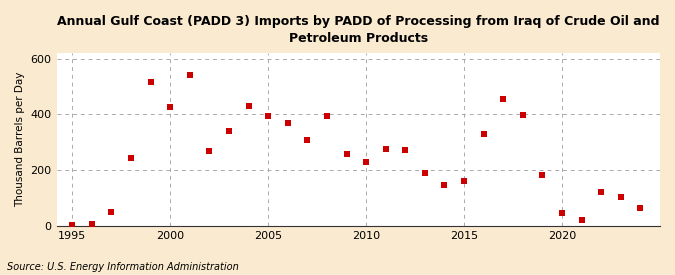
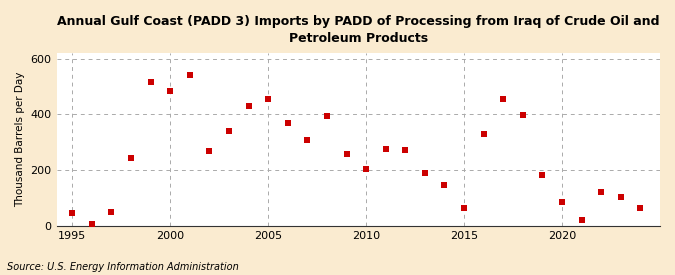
1995: 2 -> 45
2000: 425 -> 485
2005: 395 -> 455
2010: 228 -> 205
2015: 162 -> 65
2020: 45 -> 85
